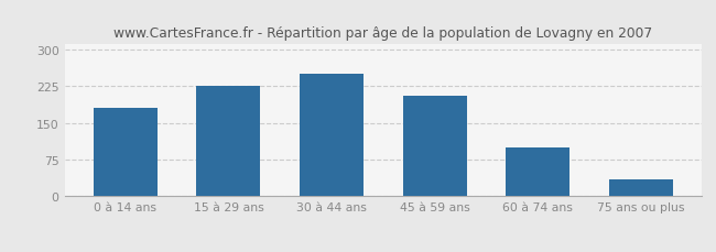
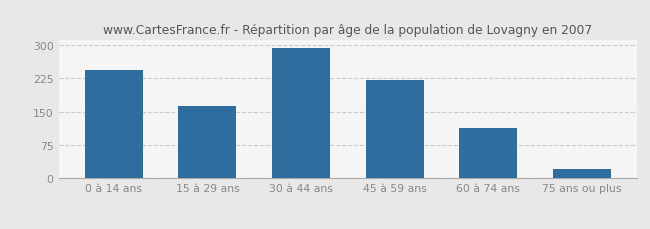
0 à 14 ans: 180 -> 243
15 à 29 ans: 225 -> 163
30 à 44 ans: 250 -> 293
45 à 59 ans: 205 -> 221
60 à 74 ans: 100 -> 113
75 ans ou plus: 35 -> 21
